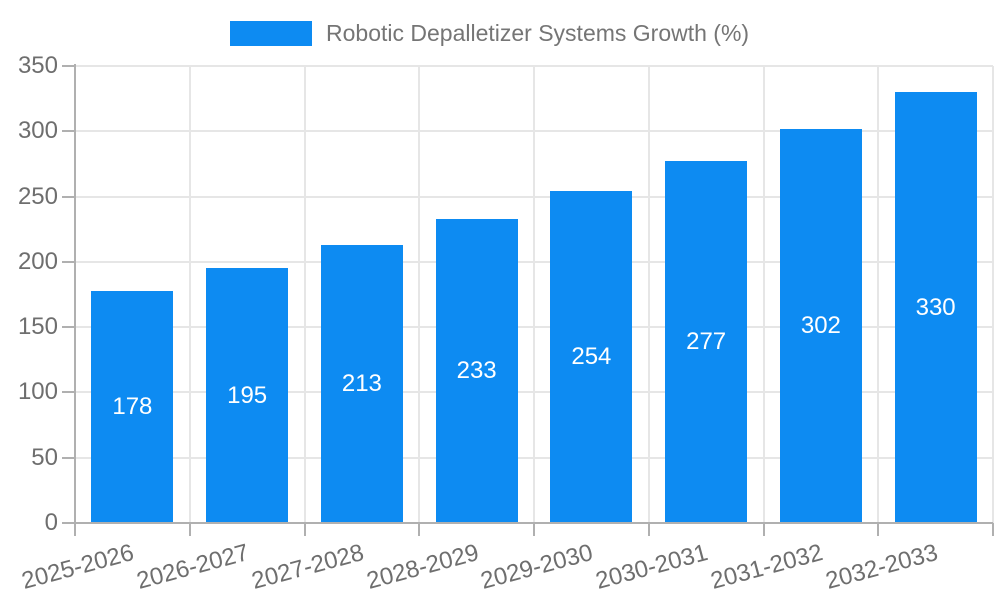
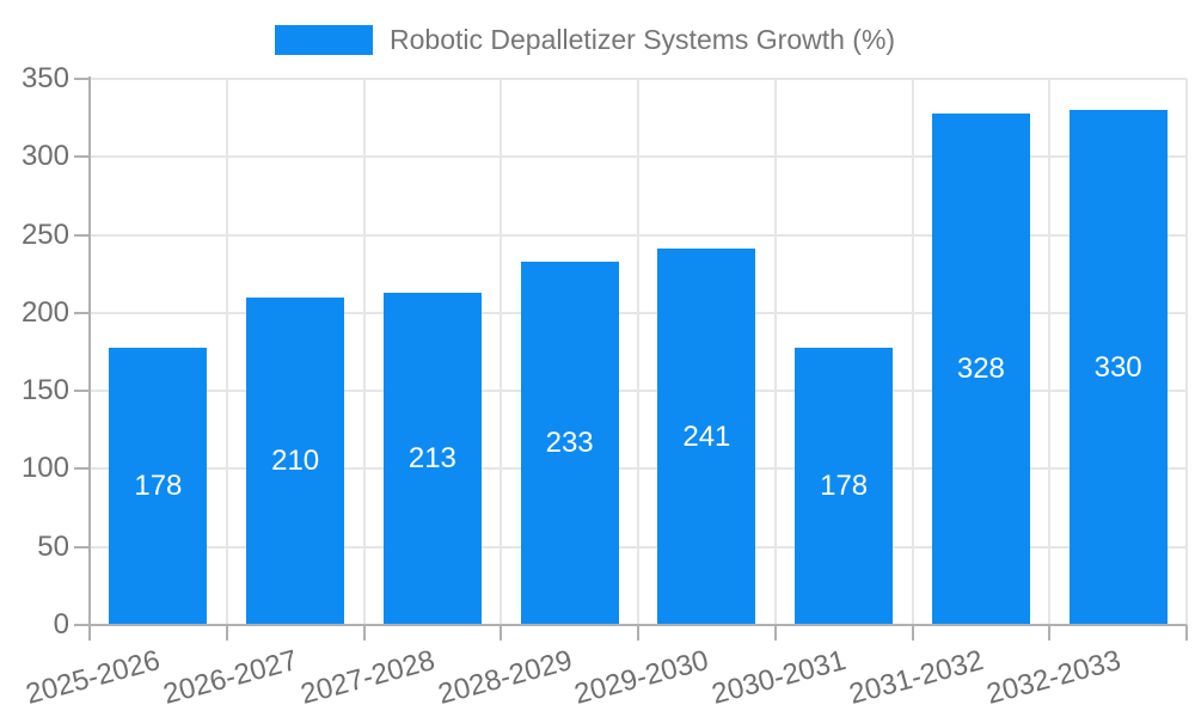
2026-2027: 195 -> 210
2029-2030: 254 -> 241
2030-2031: 277 -> 178
2031-2032: 302 -> 328
